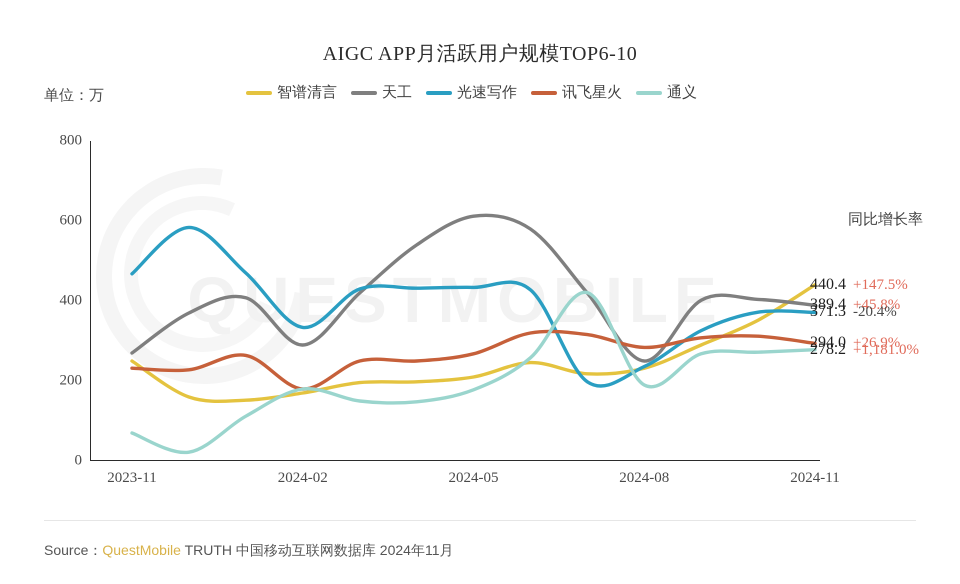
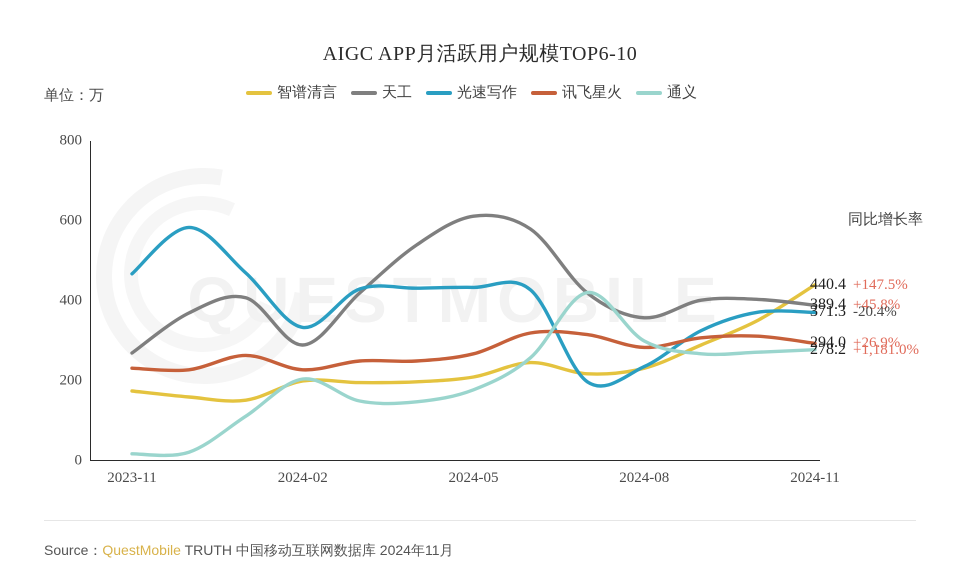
智谱清言/2023-11: 250 -> 180
通义/2023-11: 70 -> 20
智谱清言/2024-02: 170 -> 200
讯飞星火/2024-02: 180 -> 230
通义/2024-02: 180 -> 200
天工/2024-08: 250 -> 360
通义/2024-08: 190 -> 300
